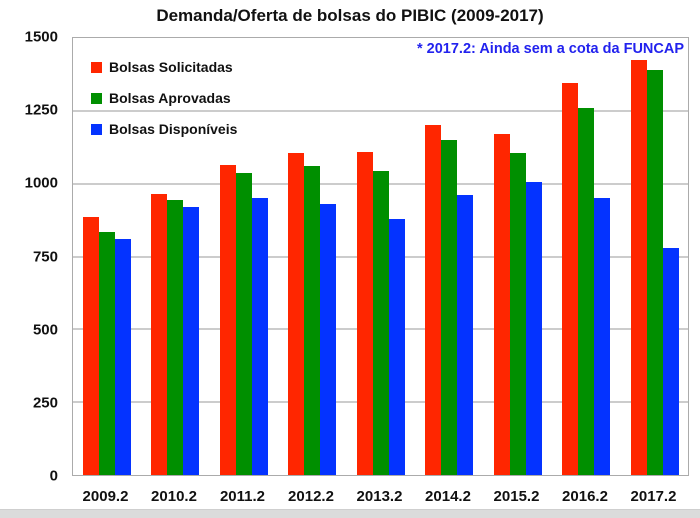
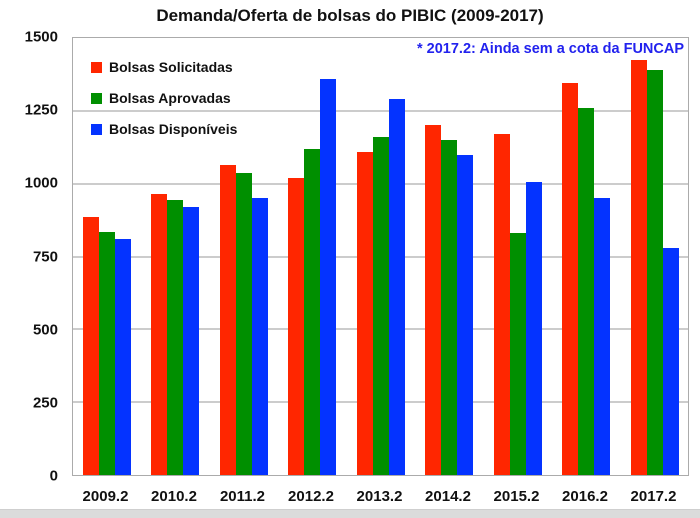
Bolsas Solicitadas/2012.2: 1100 -> 1020
Bolsas Aprovadas/2012.2: 1060 -> 1120
Bolsas Disponíveis/2012.2: 930 -> 1360
Bolsas Aprovadas/2013.2: 1040 -> 1160
Bolsas Disponíveis/2013.2: 880 -> 1290
Bolsas Disponíveis/2014.2: 960 -> 1100
Bolsas Aprovadas/2015.2: 1100 -> 830
